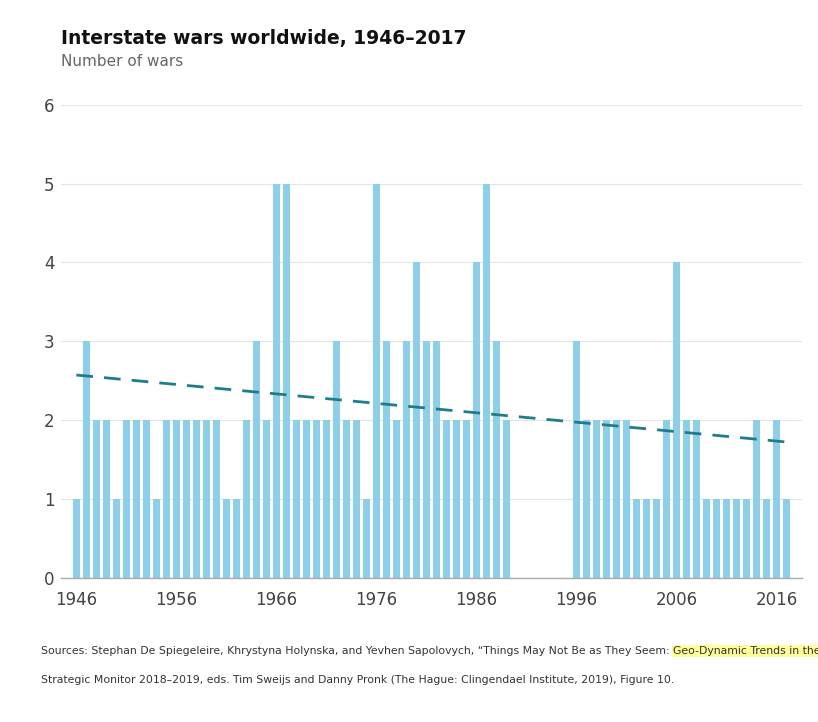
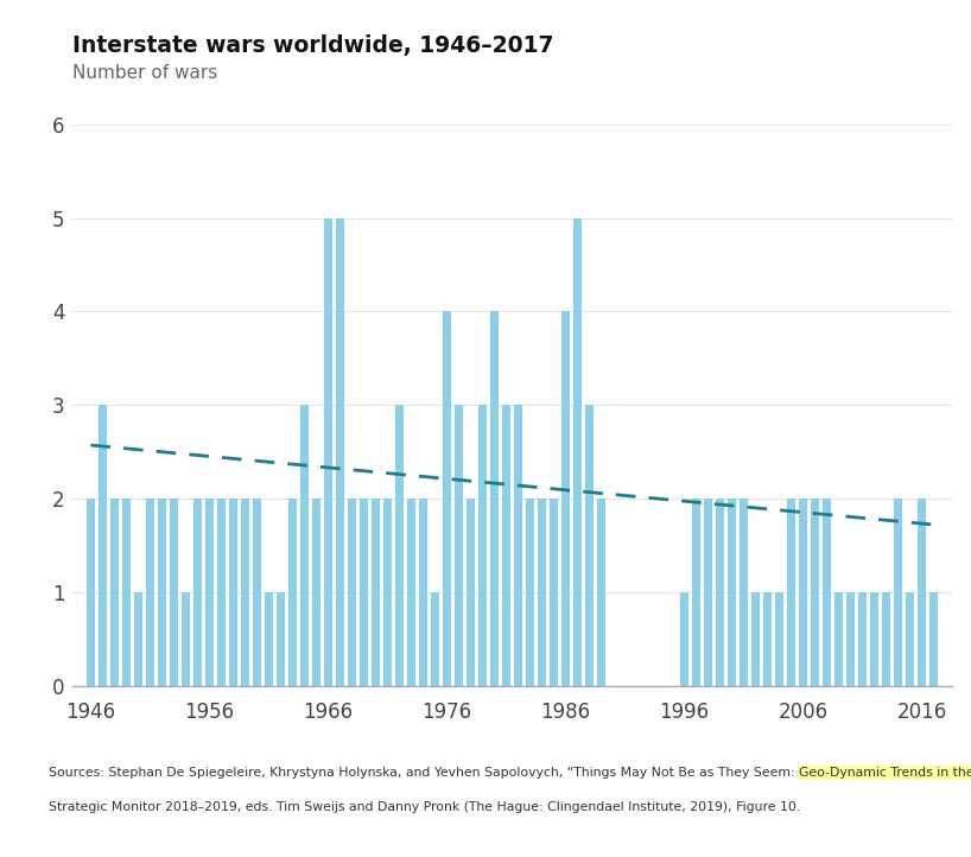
1946: 1 -> 2
1976: 5 -> 4
1996: 3 -> 1
2006: 4 -> 2
